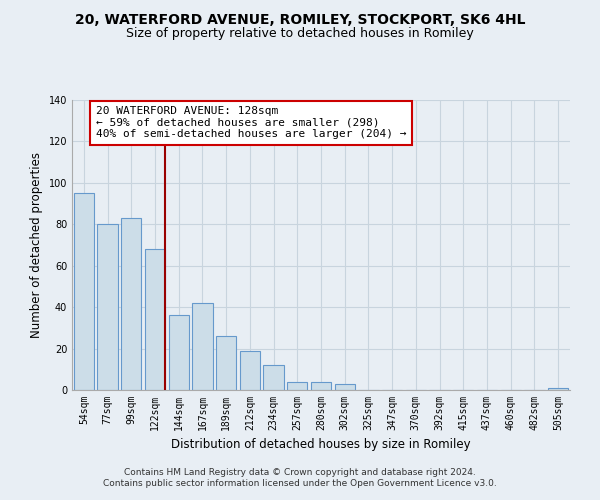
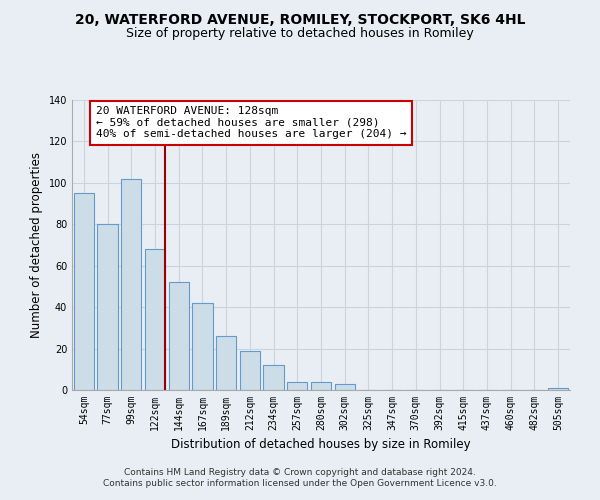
99sqm: 83 -> 102
144sqm: 36 -> 52
